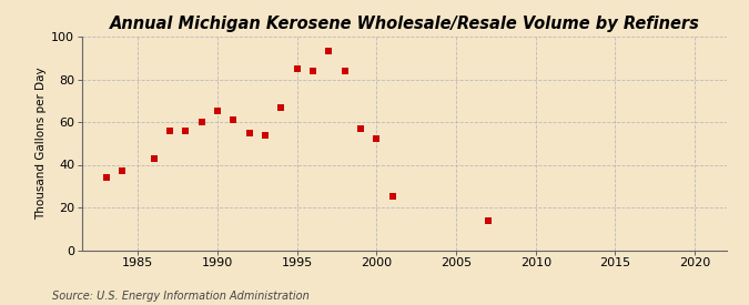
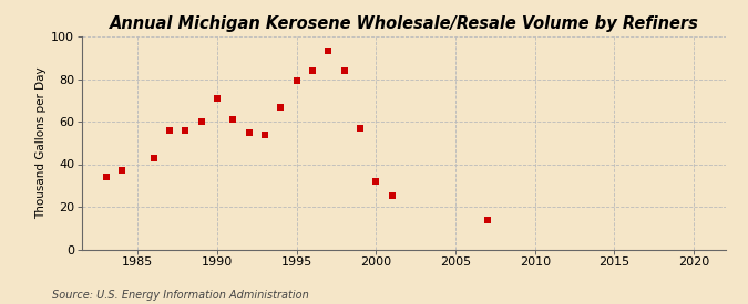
1990: 65 -> 71
1995: 85 -> 79
2000: 52 -> 32
